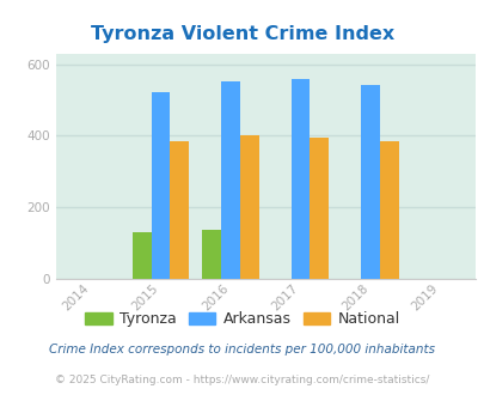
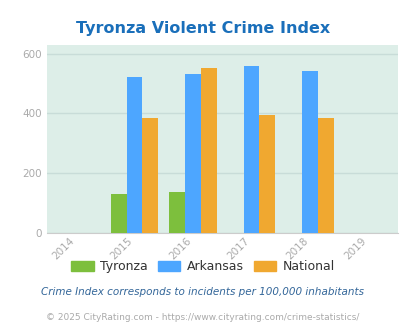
Arkansas/2016: 552 -> 530
National/2016: 400 -> 550
